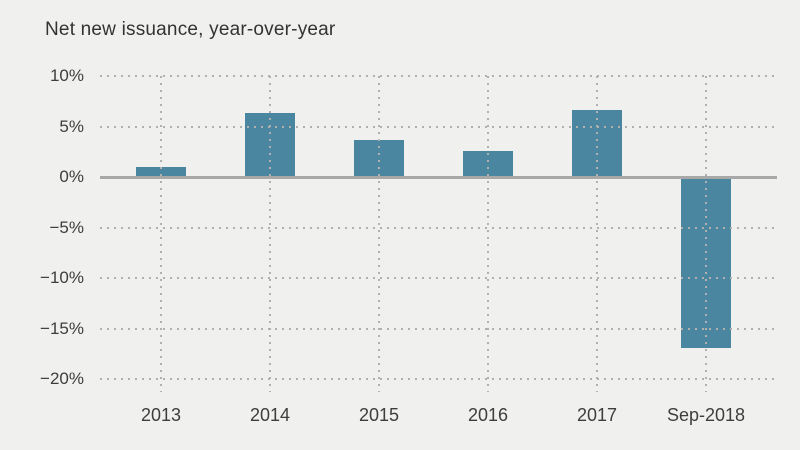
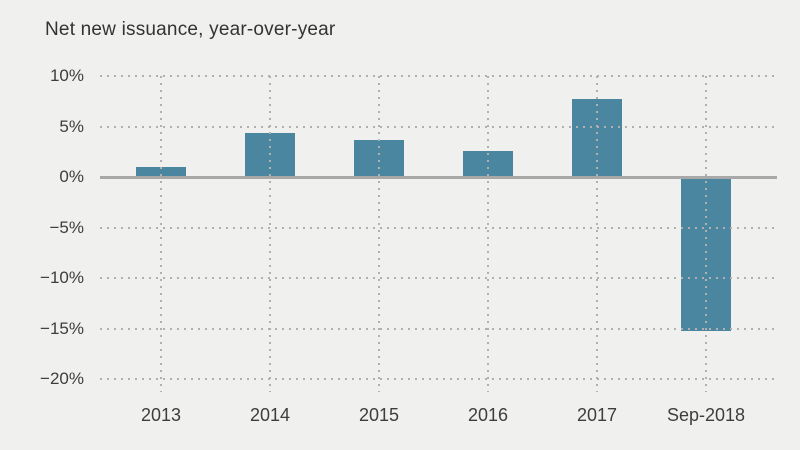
2014: 6.3% -> 4.4%
2017: 6.6% -> 7.7%
Sep-2018: -16.9% -> -15.2%
